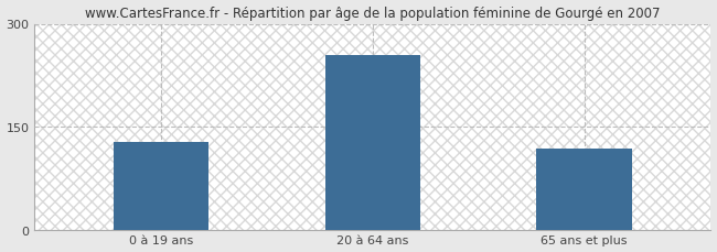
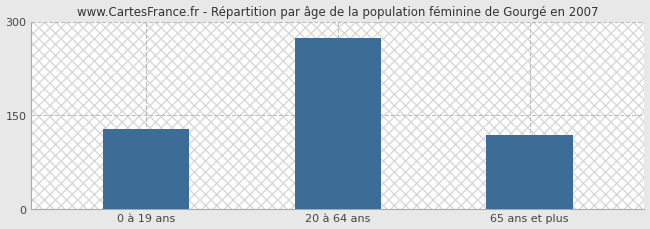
20 à 64 ans: 255 -> 274
